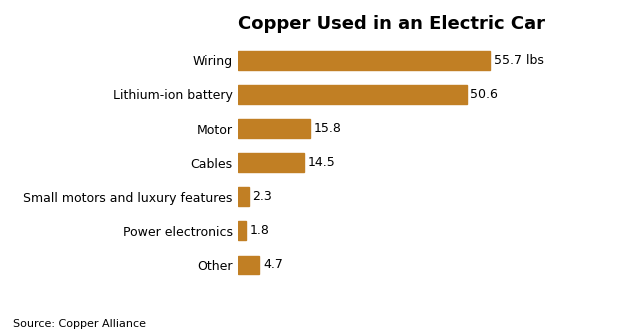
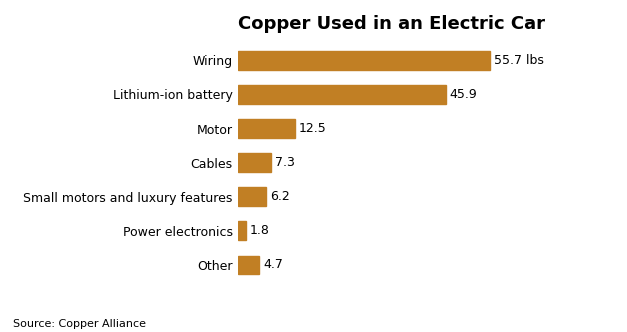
Lithium-ion battery: 50.6 -> 45.9
Motor: 15.8 -> 12.5
Cables: 14.5 -> 7.3
Small motors and luxury features: 2.3 -> 6.2
